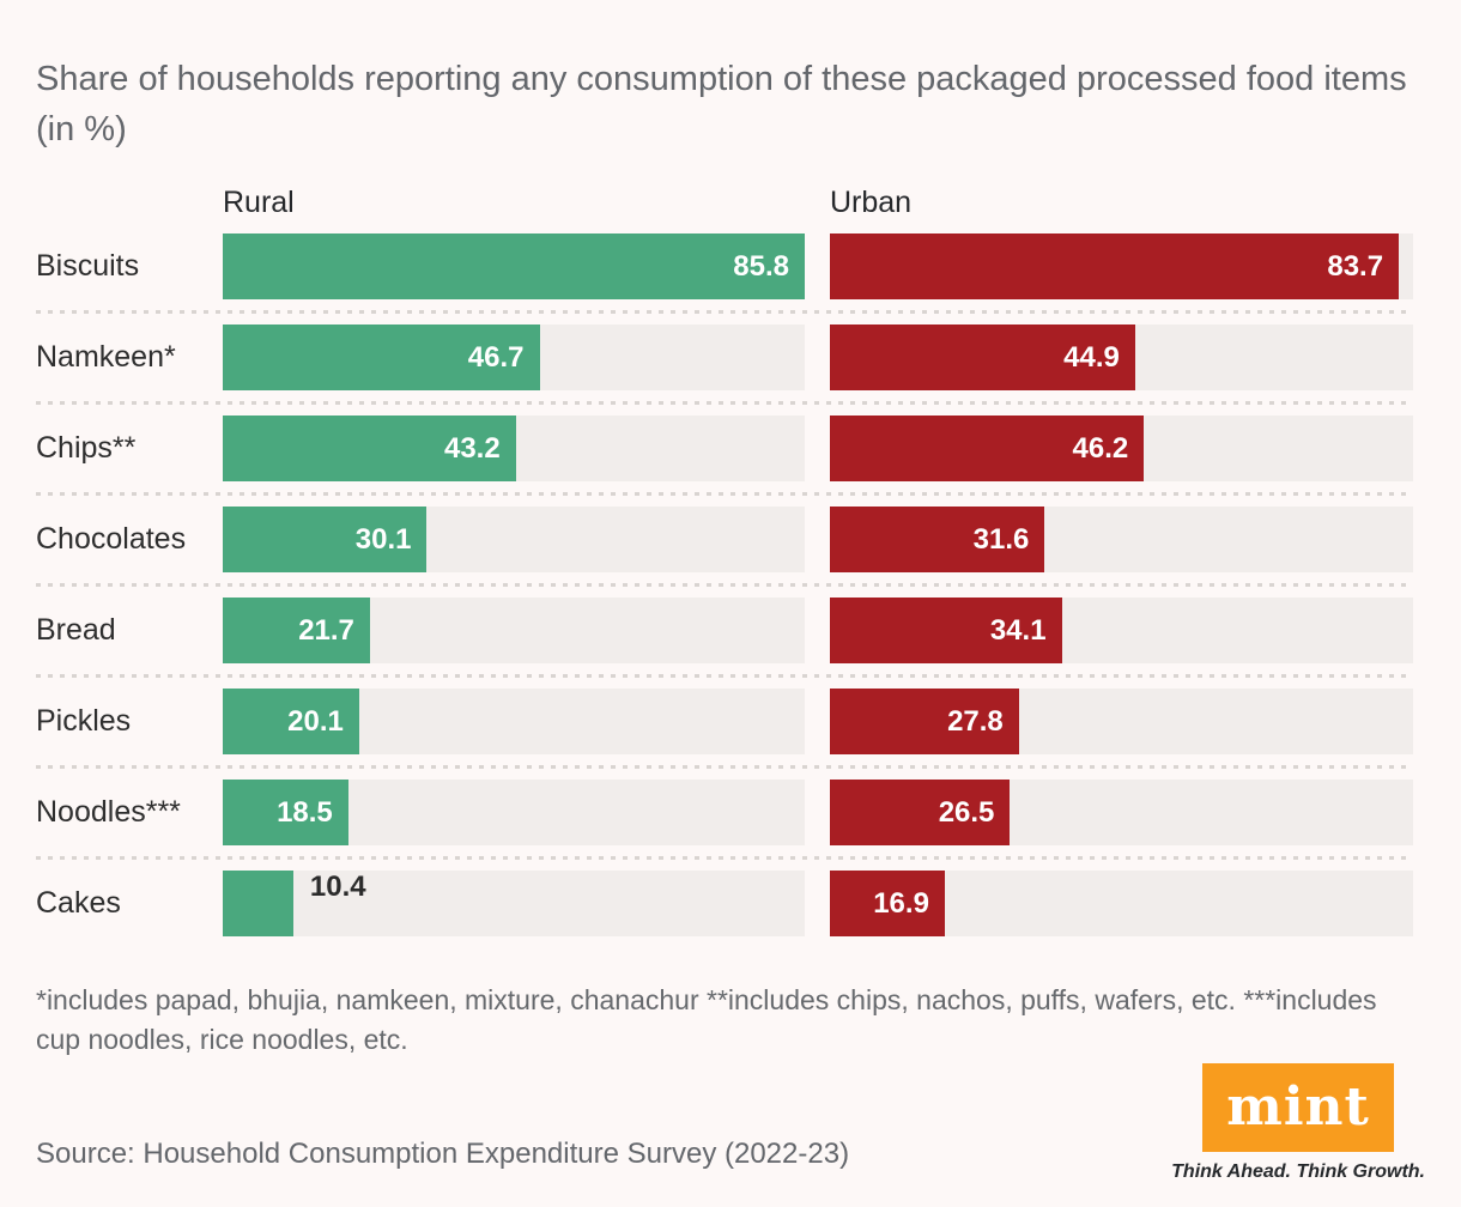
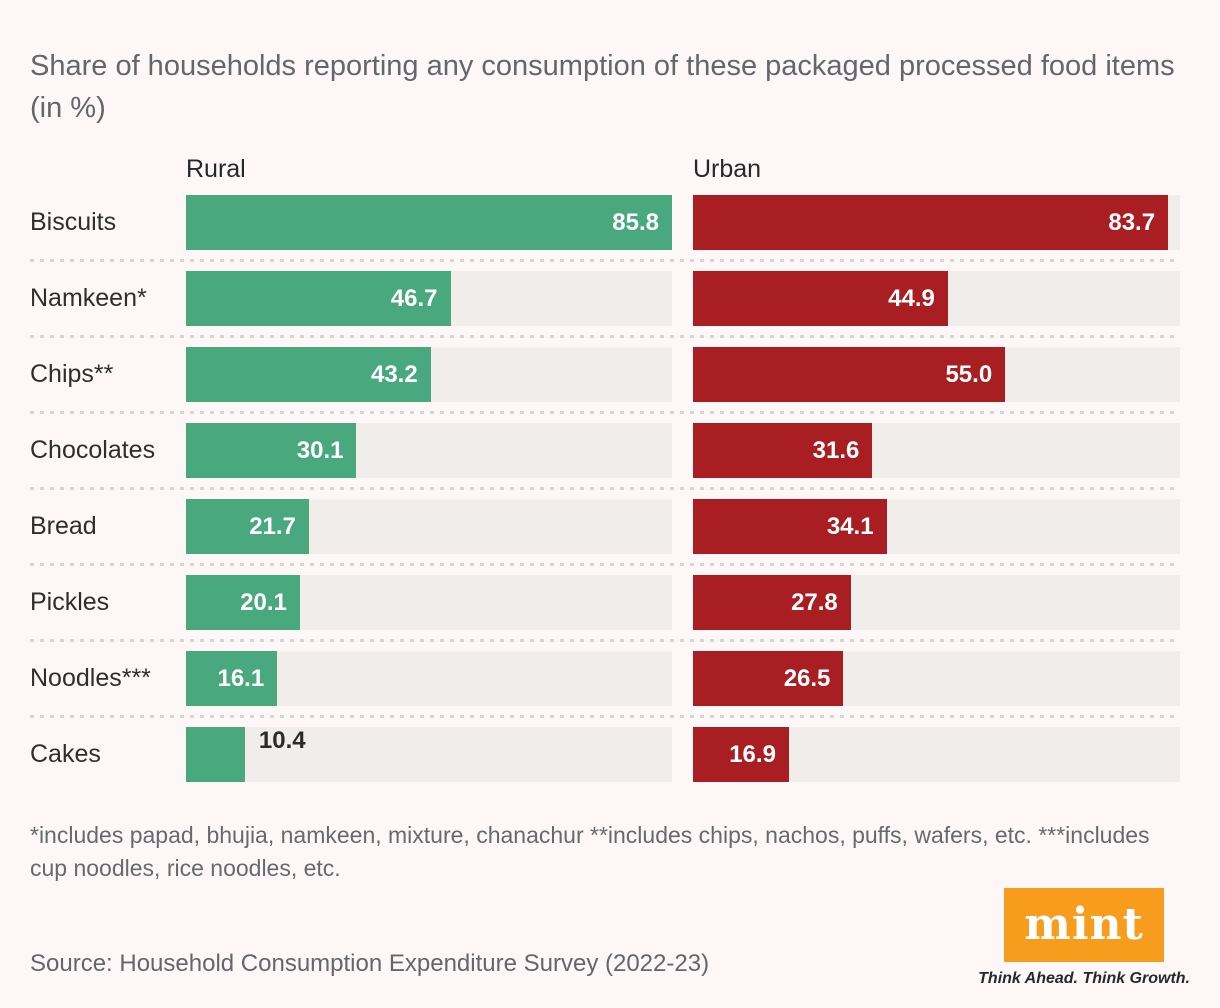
Urban/Chips**: 46.2 -> 55.0
Rural/Noodles***: 18.5 -> 16.1
